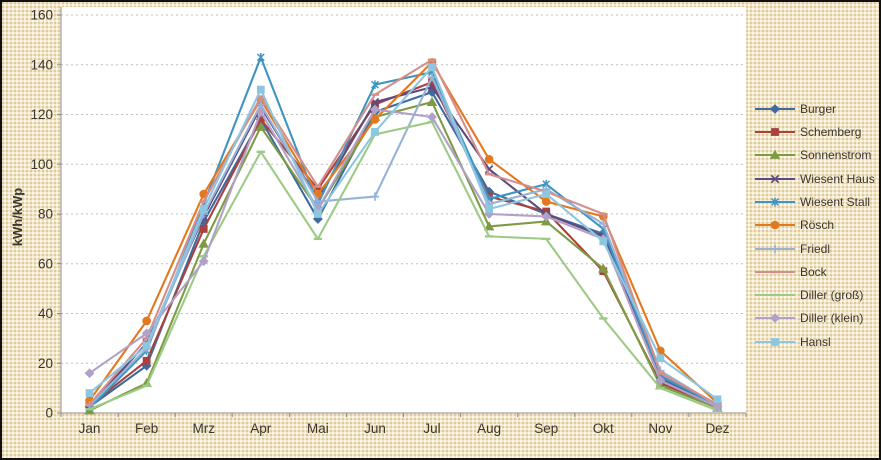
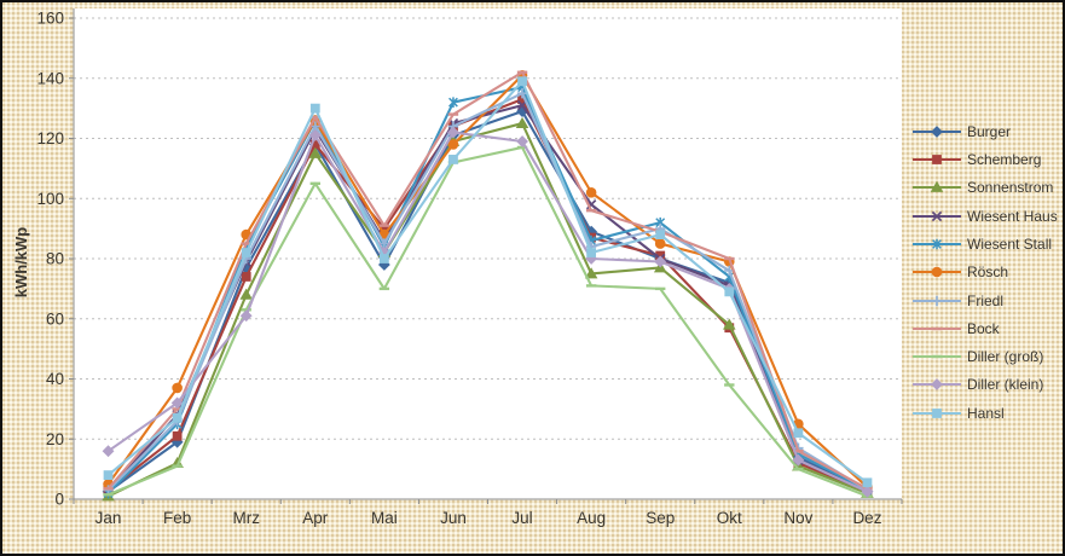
Wiesent Stall/Apr: 143 -> 126
Friedl/Jun: 87 -> 124
